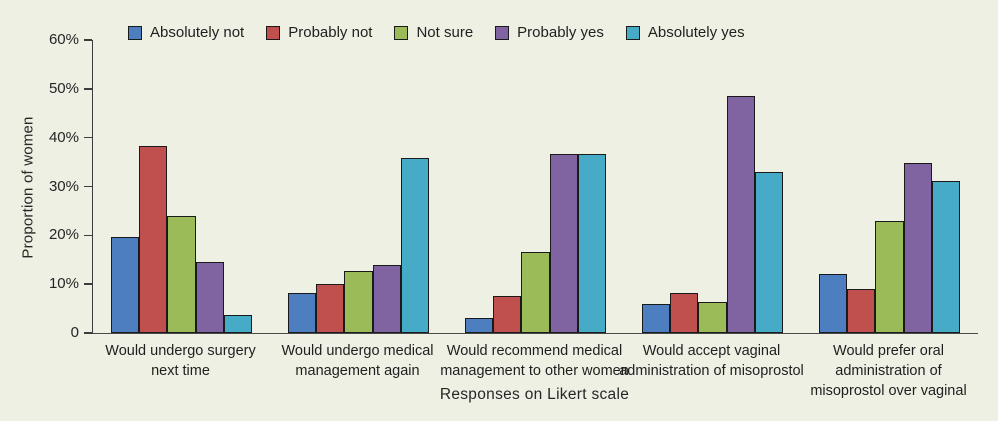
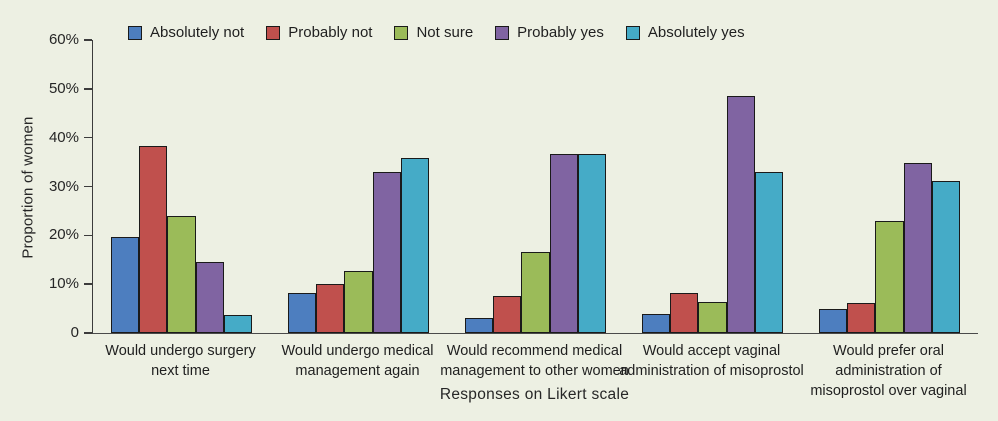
Probably yes/Would undergo medical management again: 14% -> 33%
Absolutely not/Would accept vaginal administration of misoprostol: 6% -> 4%
Absolutely not/Would prefer oral administration of misoprostol over vaginal: 12% -> 5%
Probably not/Would prefer oral administration of misoprostol over vaginal: 9% -> 6%
